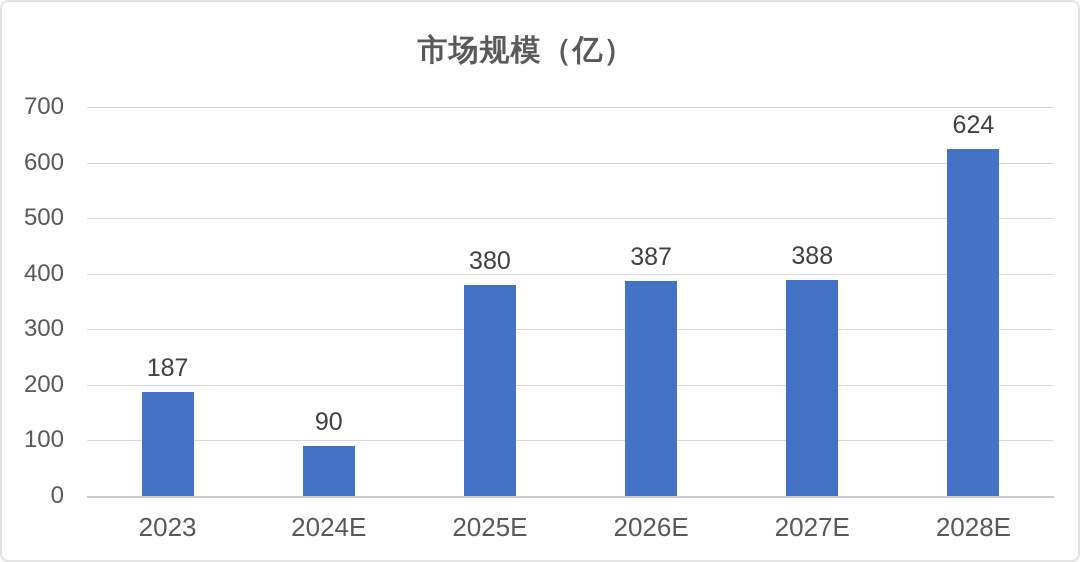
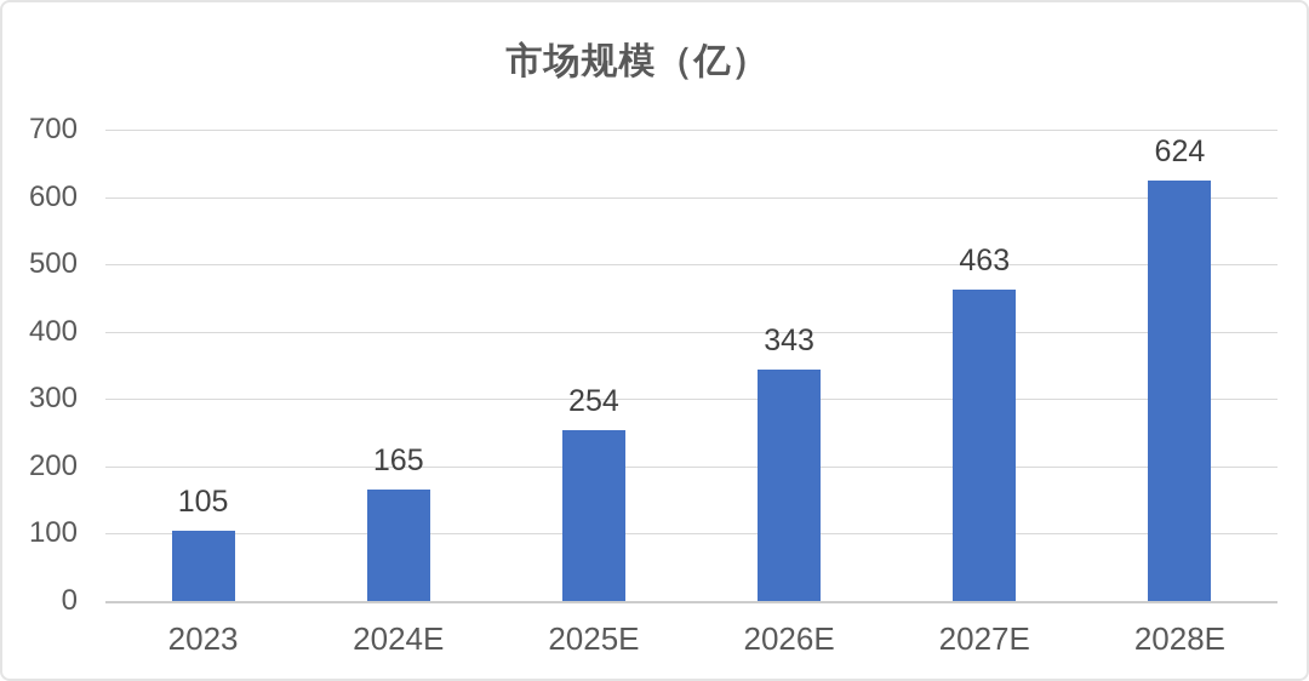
2023: 187 -> 105
2024E: 90 -> 165
2025E: 380 -> 254
2026E: 387 -> 343
2027E: 388 -> 463
